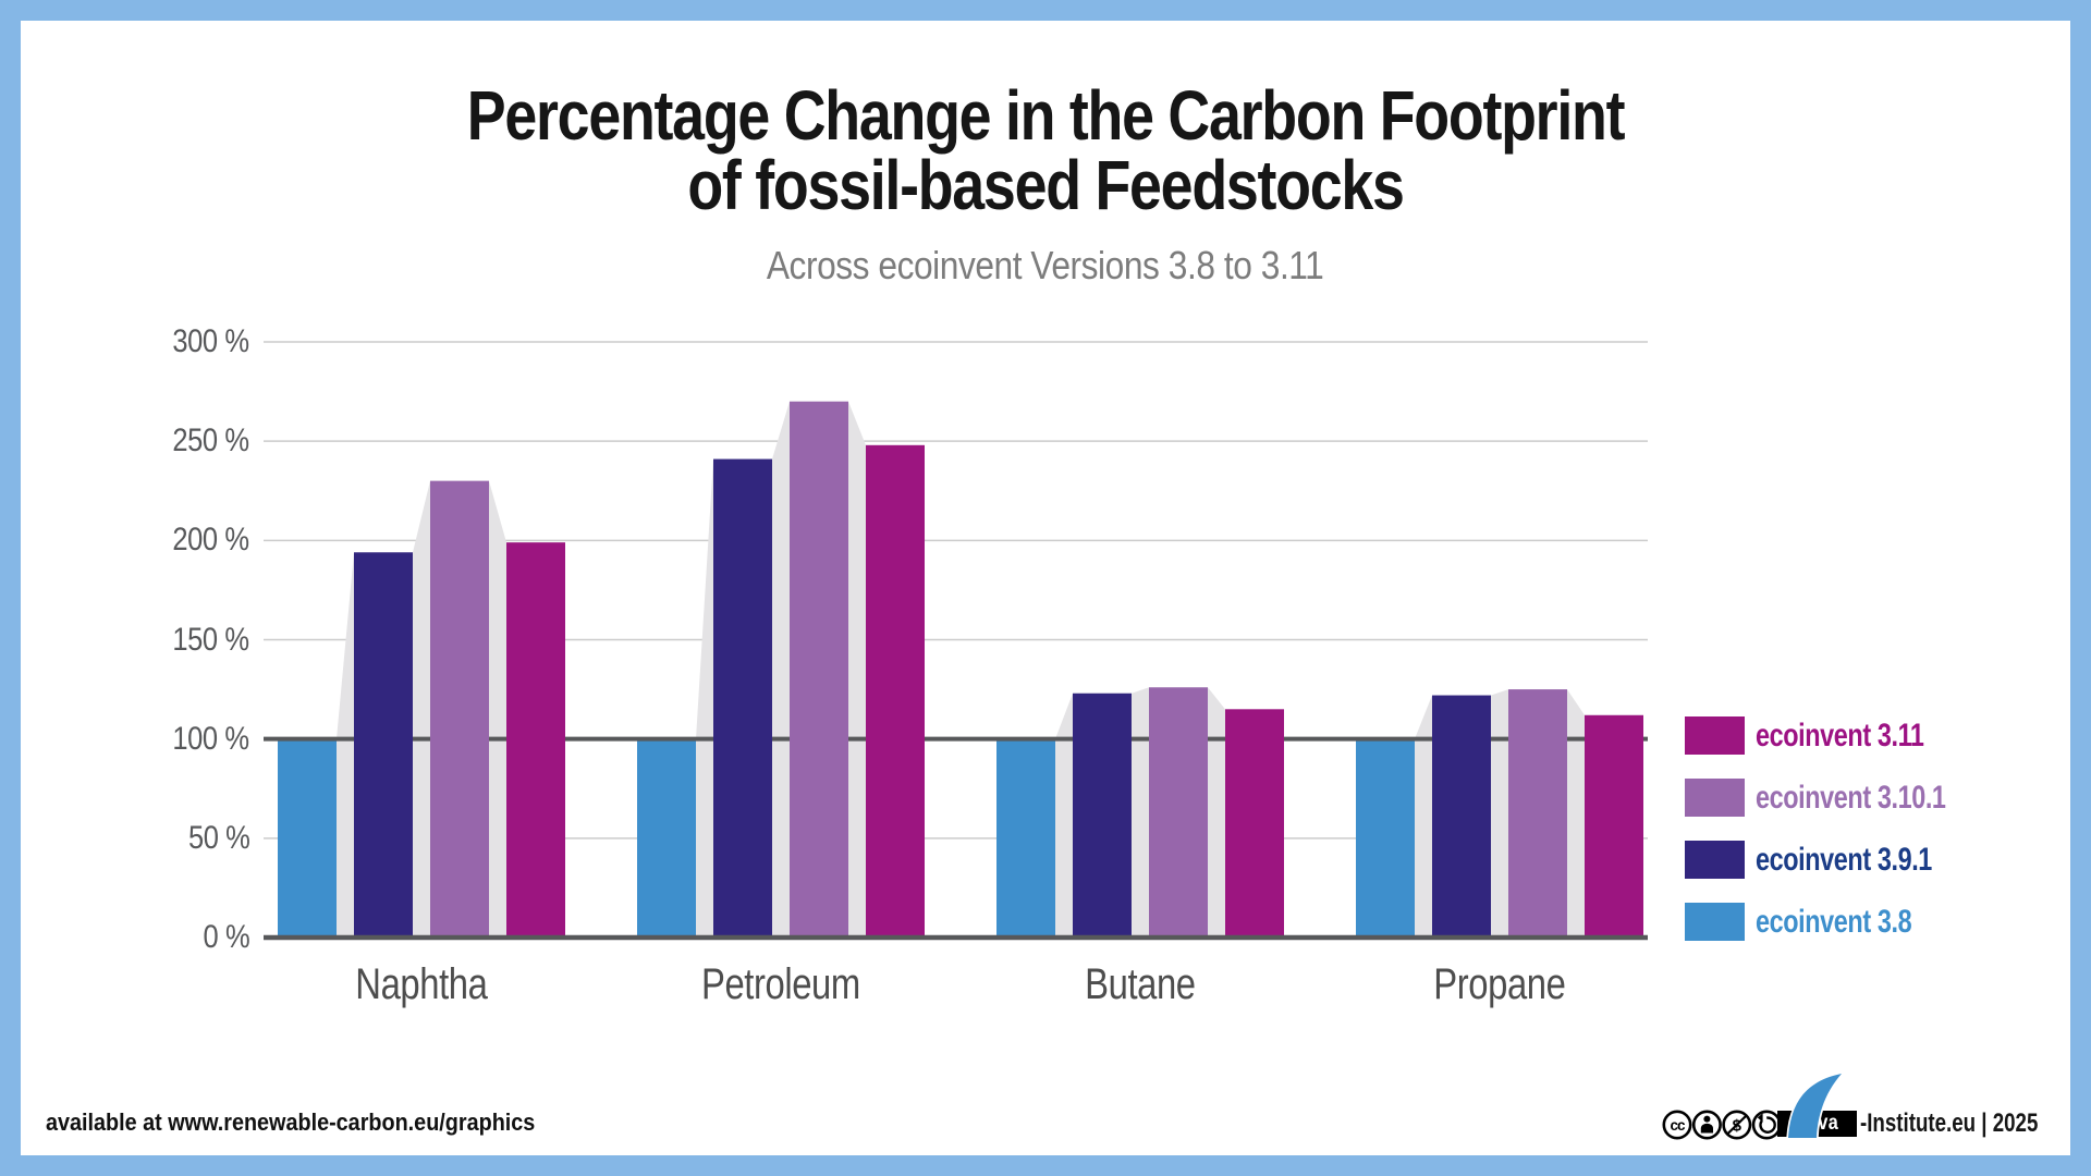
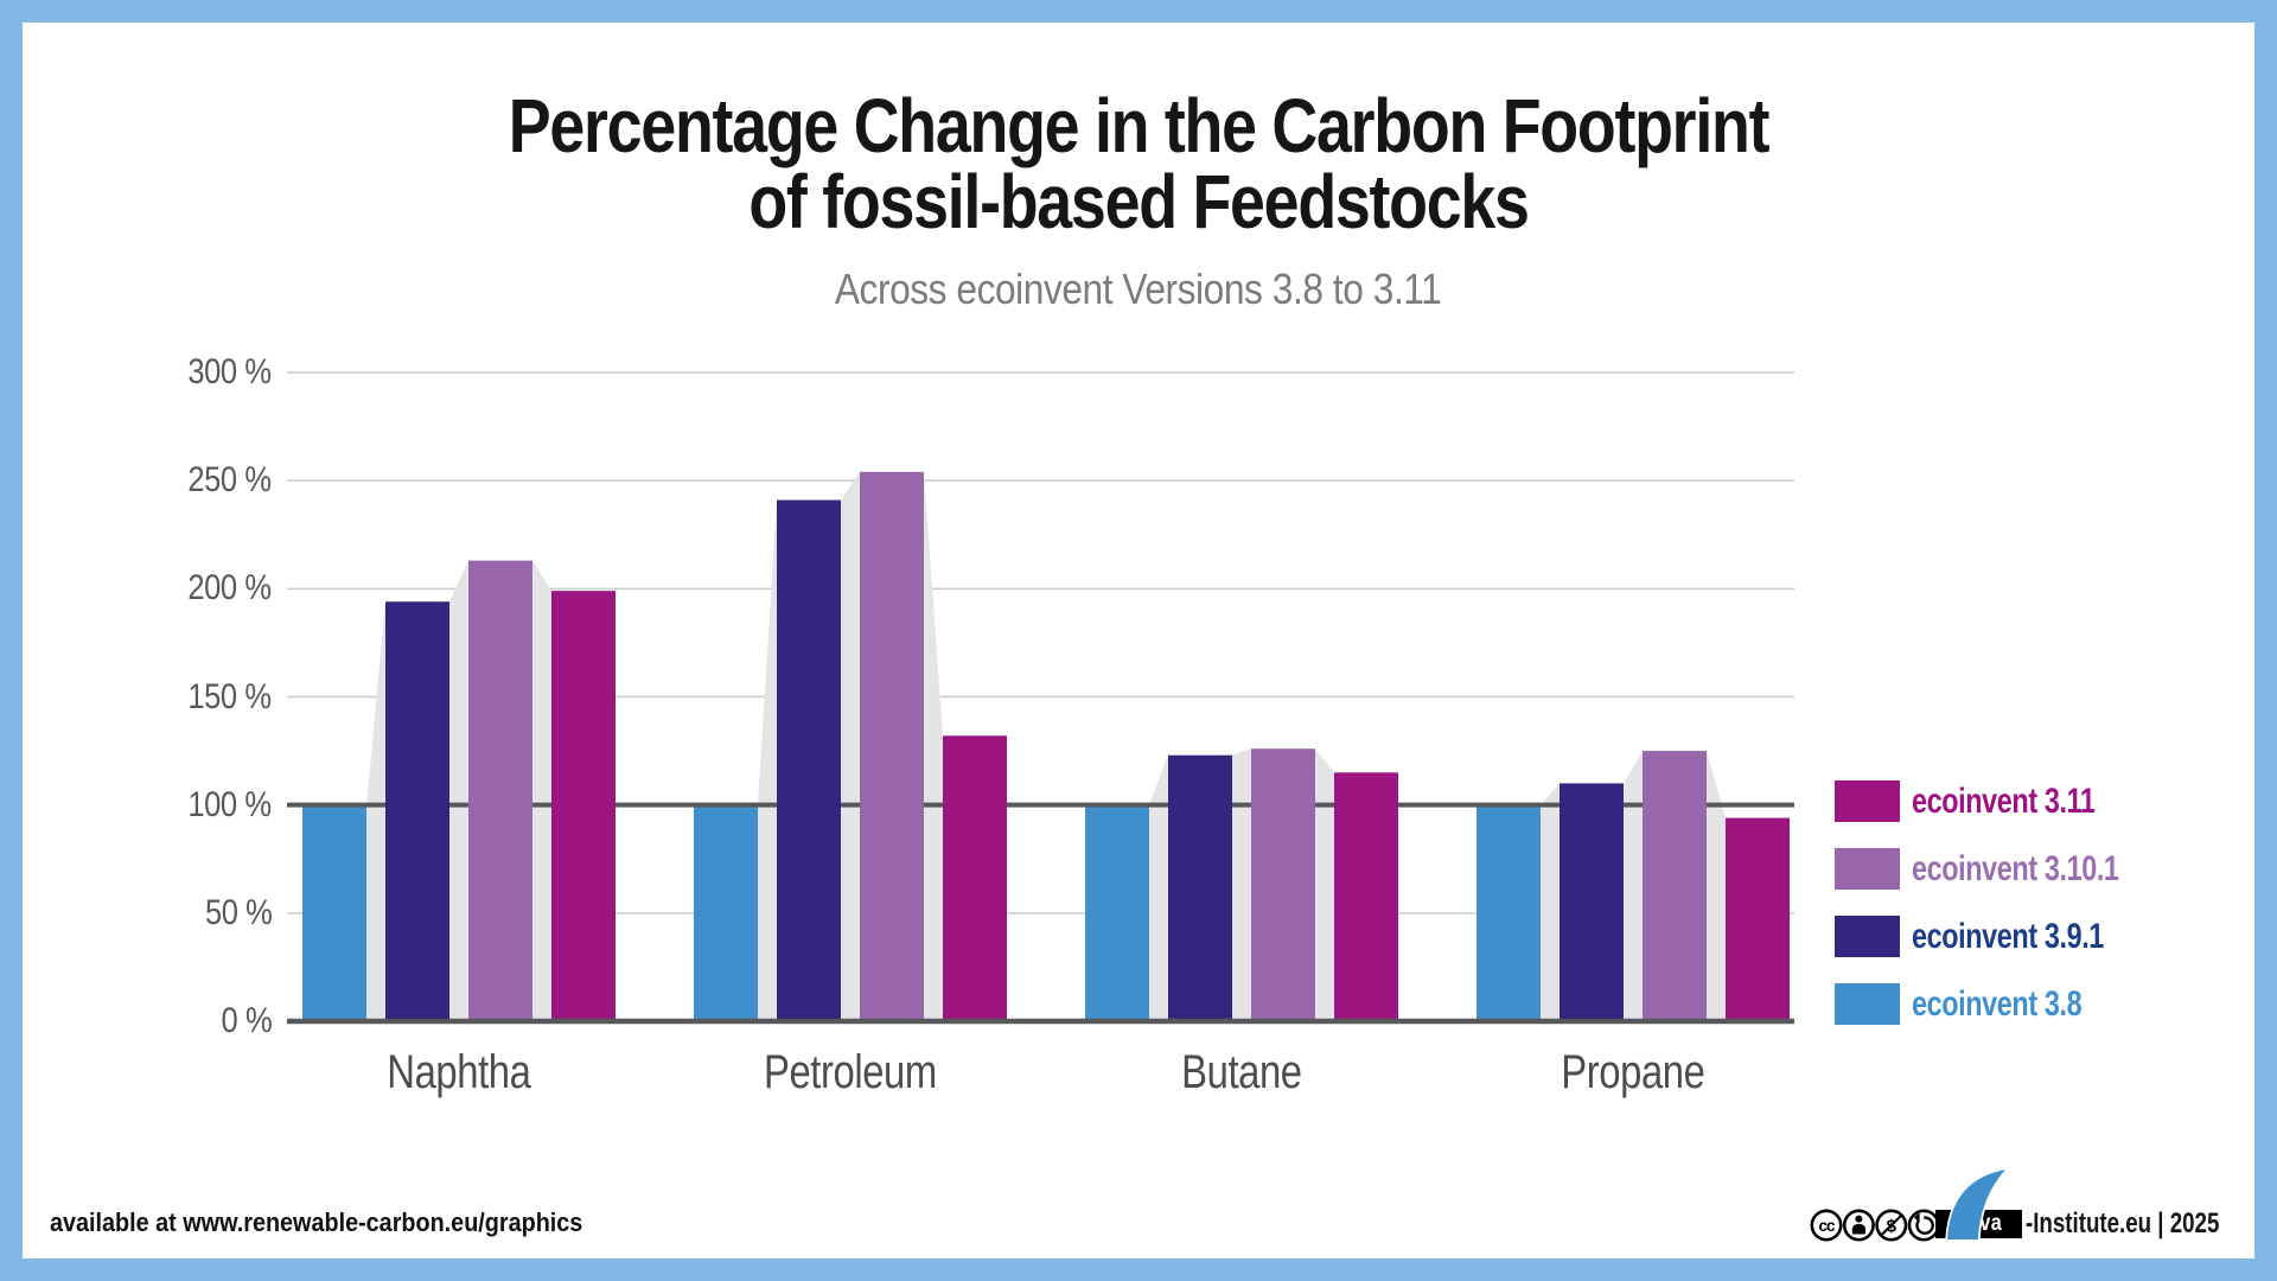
ecoinvent 3.10.1/Naphtha: 230% -> 213%
ecoinvent 3.10.1/Petroleum: 270% -> 254%
ecoinvent 3.11/Petroleum: 248% -> 132%
ecoinvent 3.9.1/Propane: 122% -> 110%
ecoinvent 3.11/Propane: 112% -> 94%
